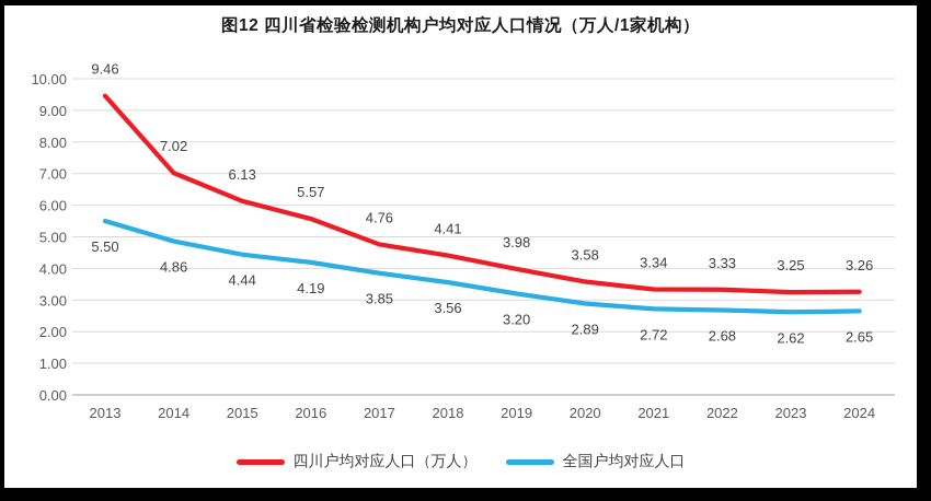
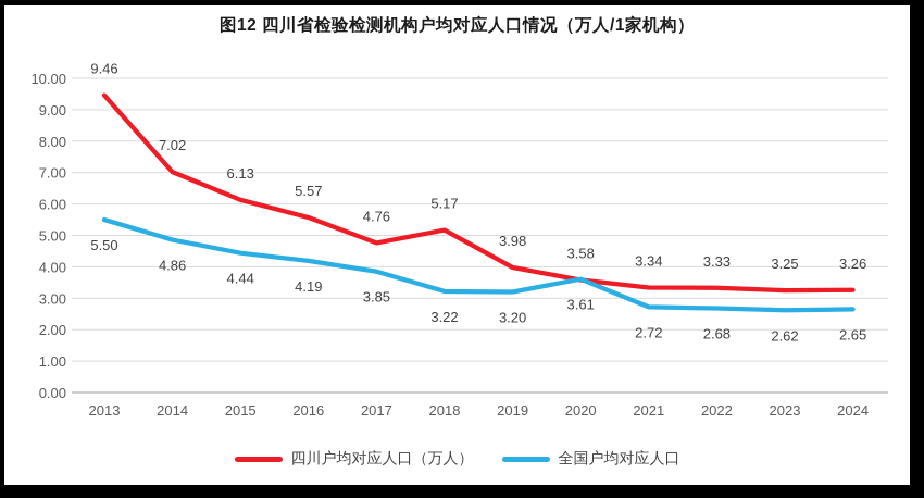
四川户均对应人口（万人）/2018: 4.41 -> 5.17
全国户均对应人口/2018: 3.56 -> 3.22
全国户均对应人口/2020: 2.89 -> 3.61
